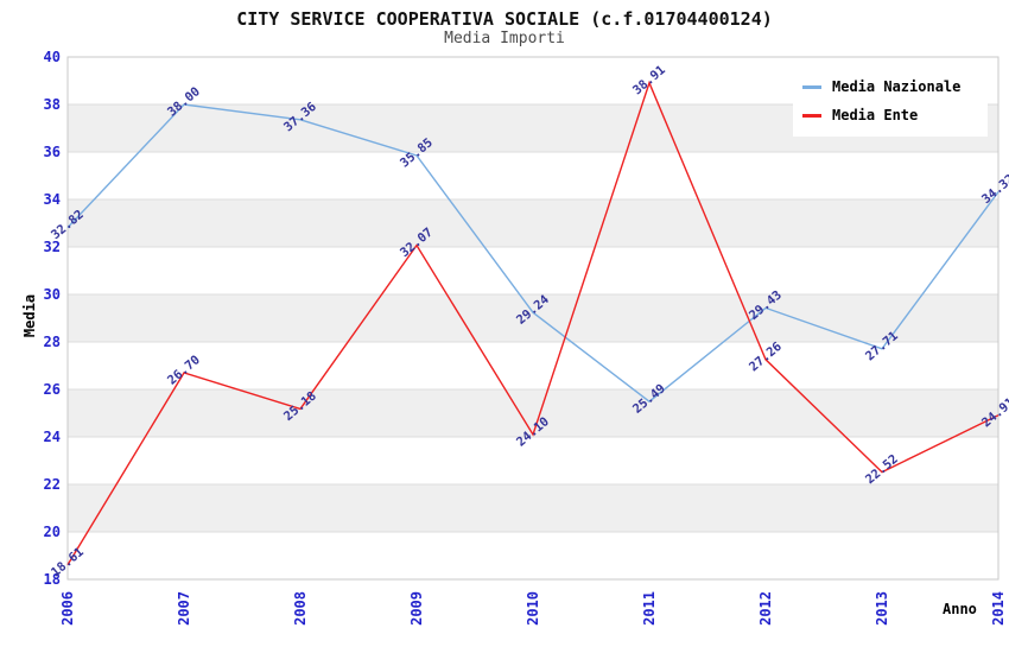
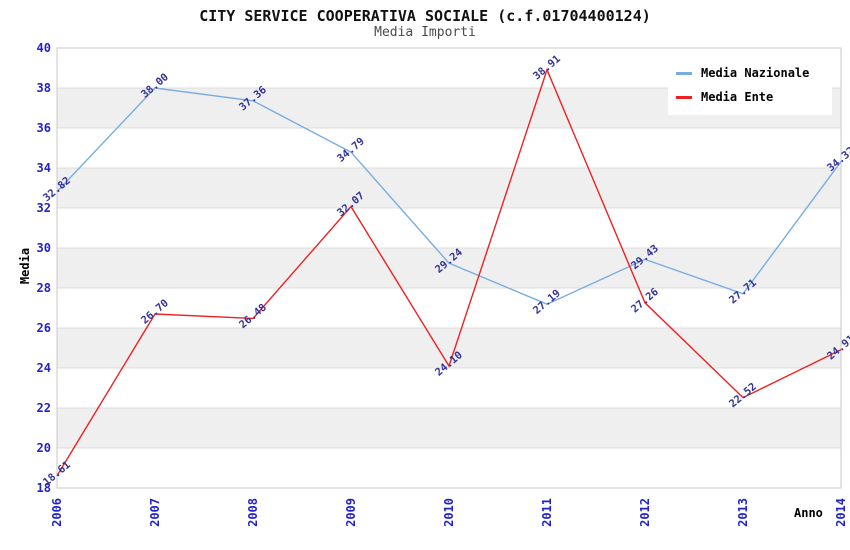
Media Ente/2008: 25.18 -> 26.48
Media Nazionale/2009: 35.85 -> 34.79
Media Nazionale/2011: 25.49 -> 27.19
